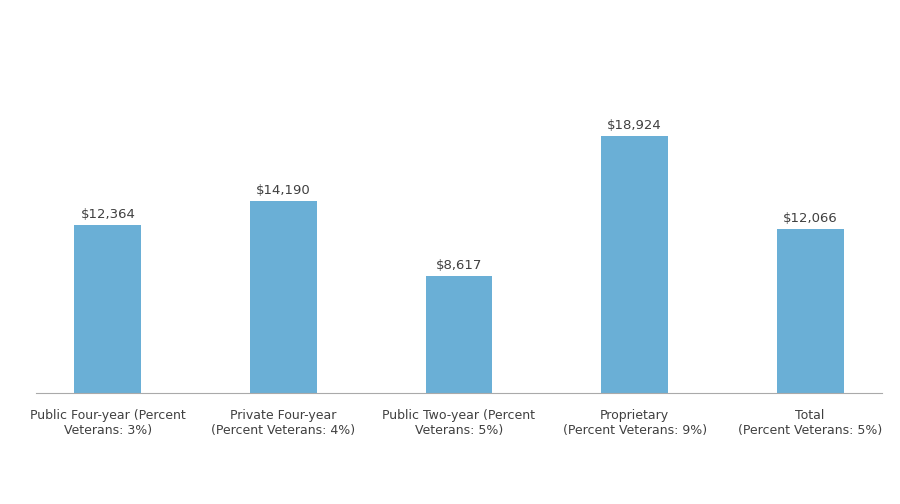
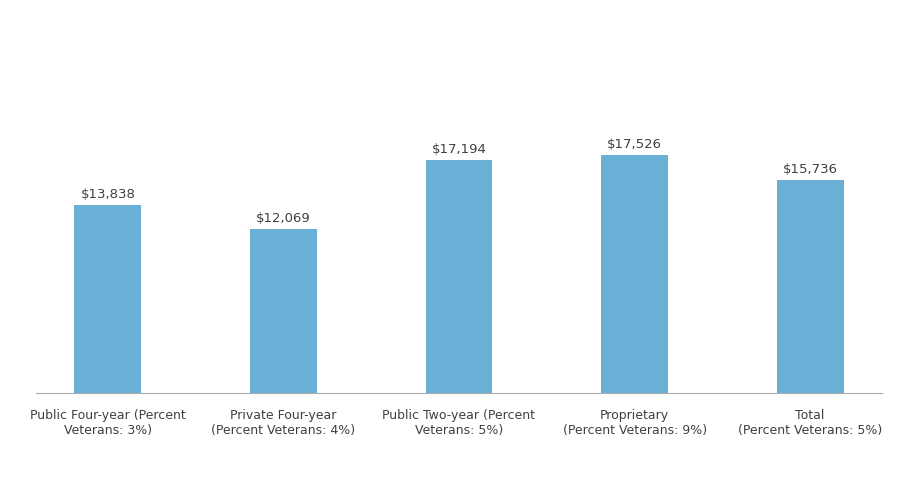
Public Four-year (Percent Veterans: 3%): $12,364 -> $13,838
Private Four-year (Percent Veterans: 4%): $14,190 -> $12,069
Public Two-year (Percent Veterans: 5%): $8,617 -> $17,194
Proprietary (Percent Veterans: 9%): $18,924 -> $17,526
Total (Percent Veterans: 5%): $12,066 -> $15,736
